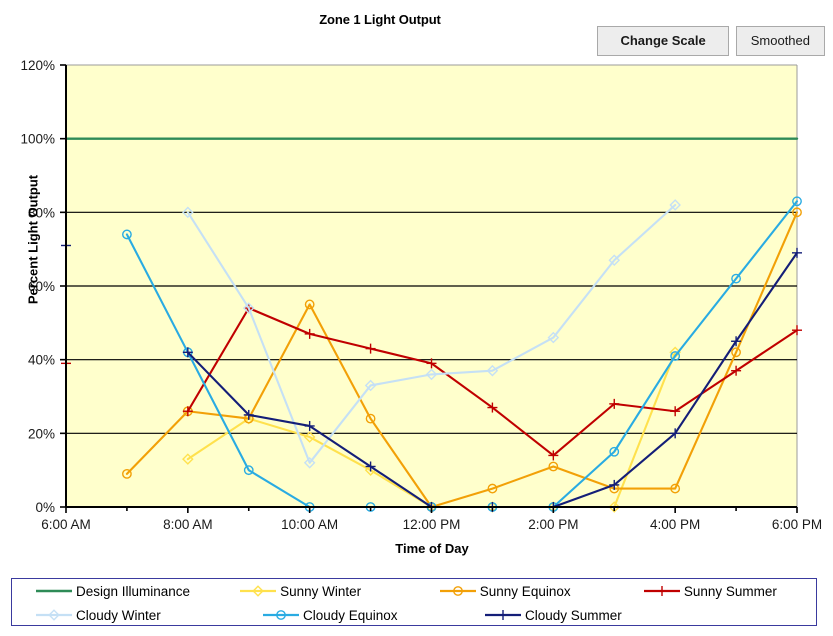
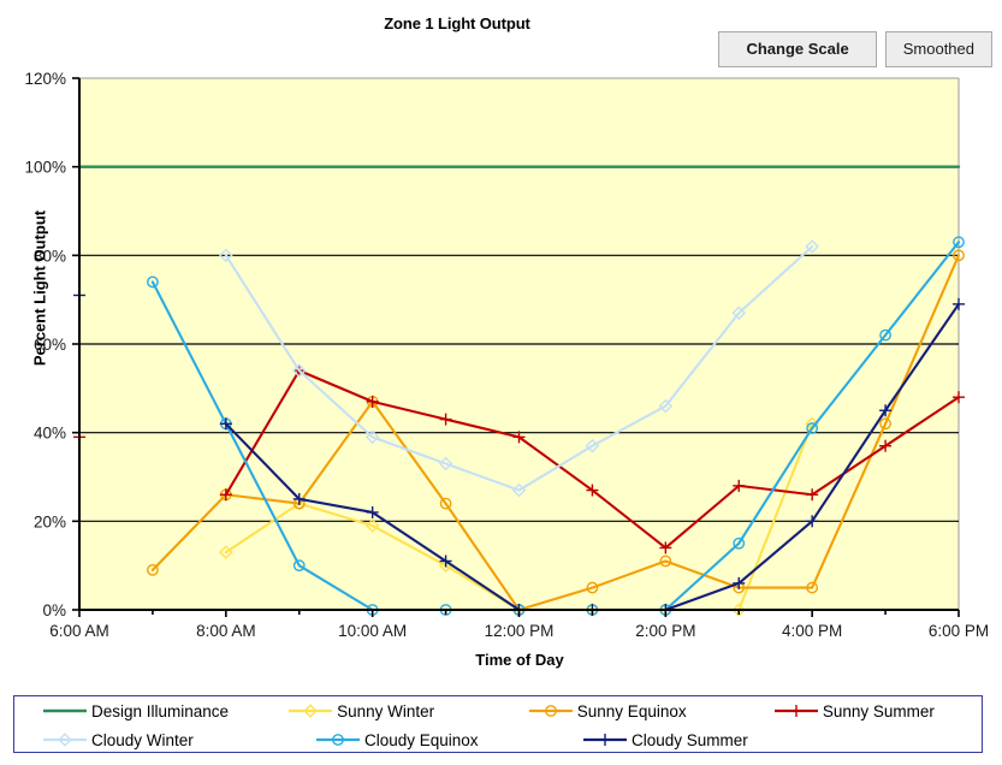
Sunny Equinox/10:00 AM: 55% -> 47%
Cloudy Winter/10:00 AM: 12% -> 39%
Cloudy Winter/12:00 PM: 36% -> 27%
